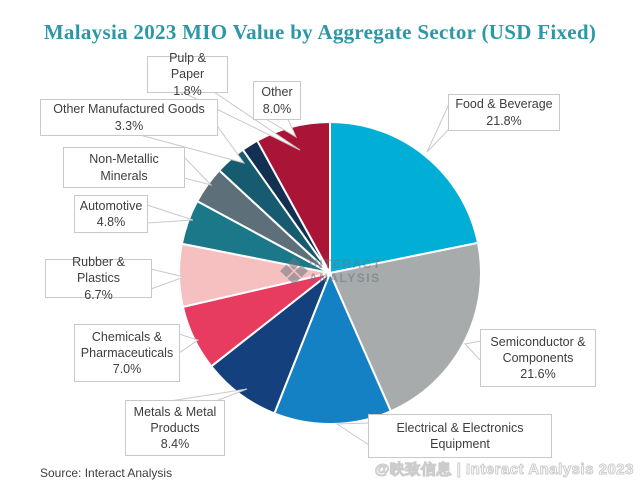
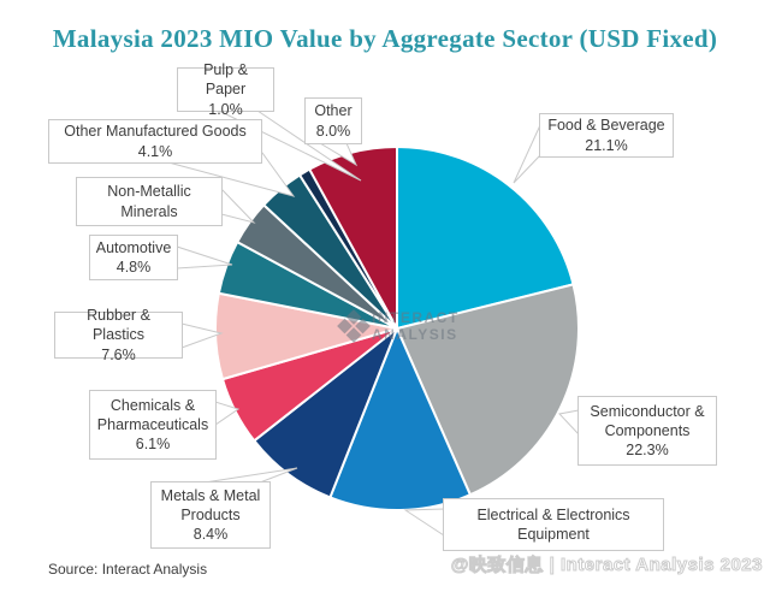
Food & Beverage: 21.8% -> 21.1%
Semiconductor & Components: 21.6% -> 22.3%
Chemicals & Pharmaceuticals: 7.0% -> 6.1%
Rubber & Plastics: 6.7% -> 7.6%
Other Manufactured Goods: 3.3% -> 4.1%
Pulp & Paper: 1.8% -> 1.0%
